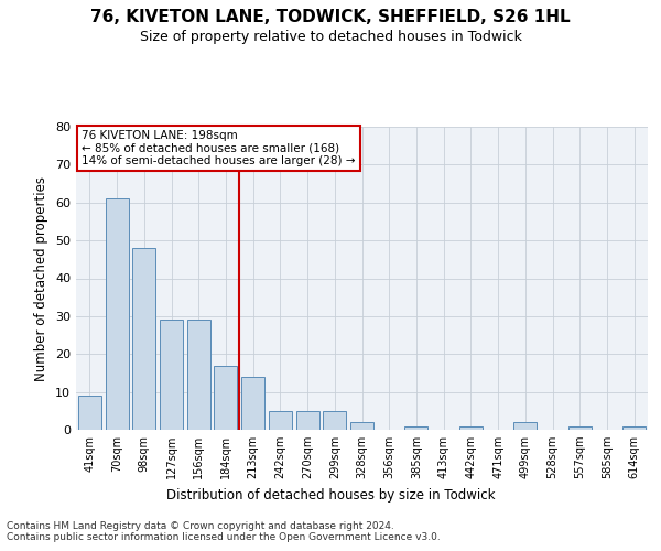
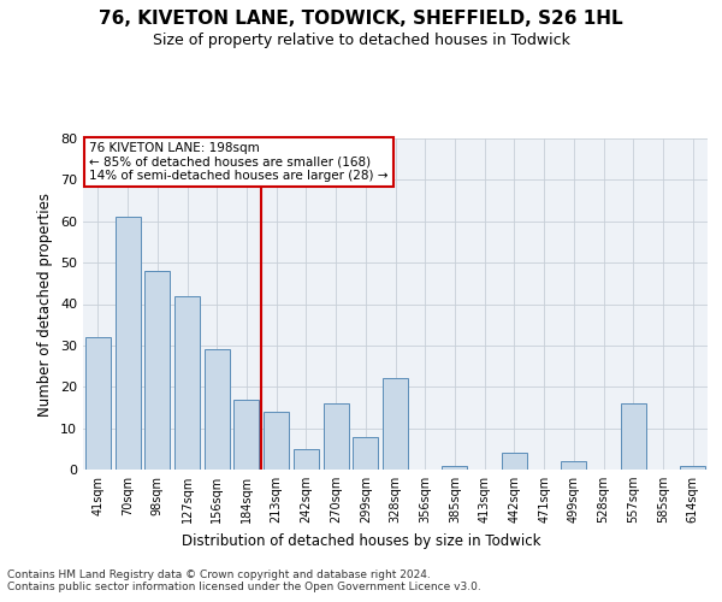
41sqm: 9 -> 32
127sqm: 29 -> 42
270sqm: 5 -> 16
299sqm: 5 -> 8
328sqm: 2 -> 22
442sqm: 1 -> 4
557sqm: 1 -> 16
